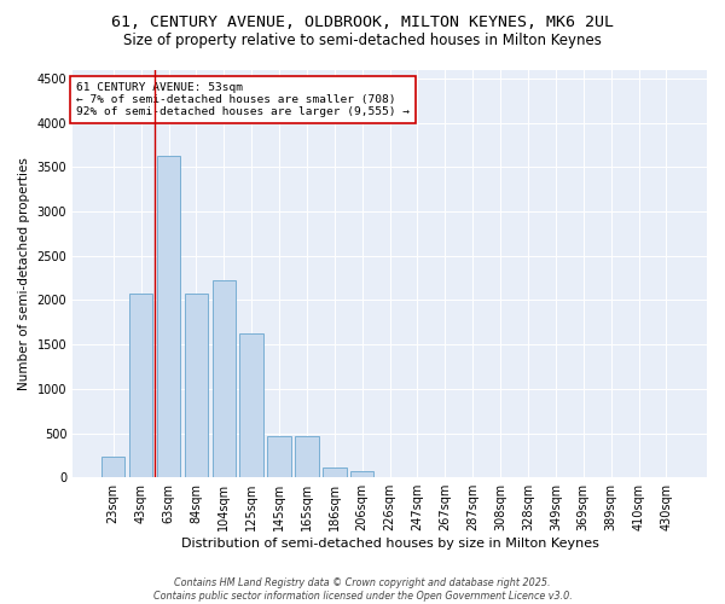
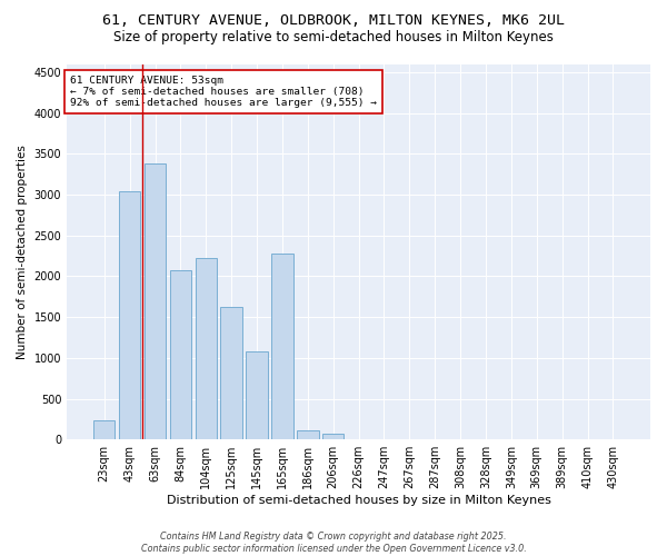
43sqm: 2080 -> 3040
63sqm: 3630 -> 3380
145sqm: 460 -> 1080
165sqm: 460 -> 2280
